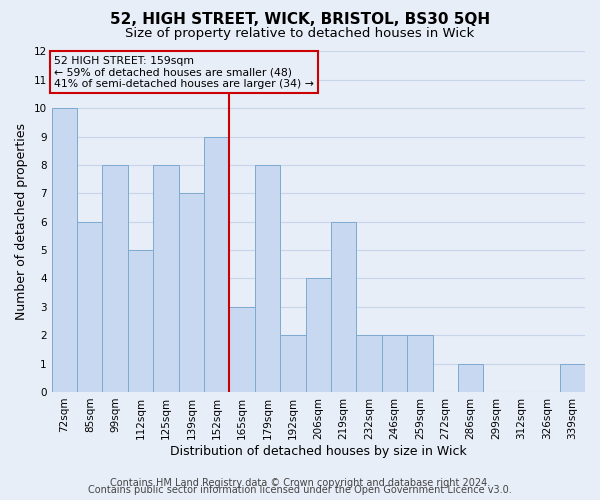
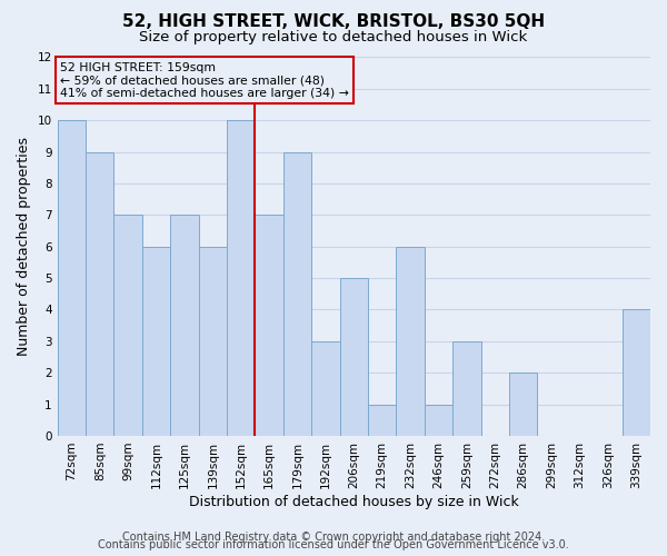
85sqm: 6 -> 9
99sqm: 8 -> 7
112sqm: 5 -> 6
125sqm: 8 -> 7
139sqm: 7 -> 6
152sqm: 9 -> 10
165sqm: 3 -> 7
179sqm: 8 -> 9
192sqm: 2 -> 3
206sqm: 4 -> 5
219sqm: 6 -> 1
232sqm: 2 -> 6
246sqm: 2 -> 1
259sqm: 2 -> 3
286sqm: 1 -> 2
339sqm: 1 -> 4
